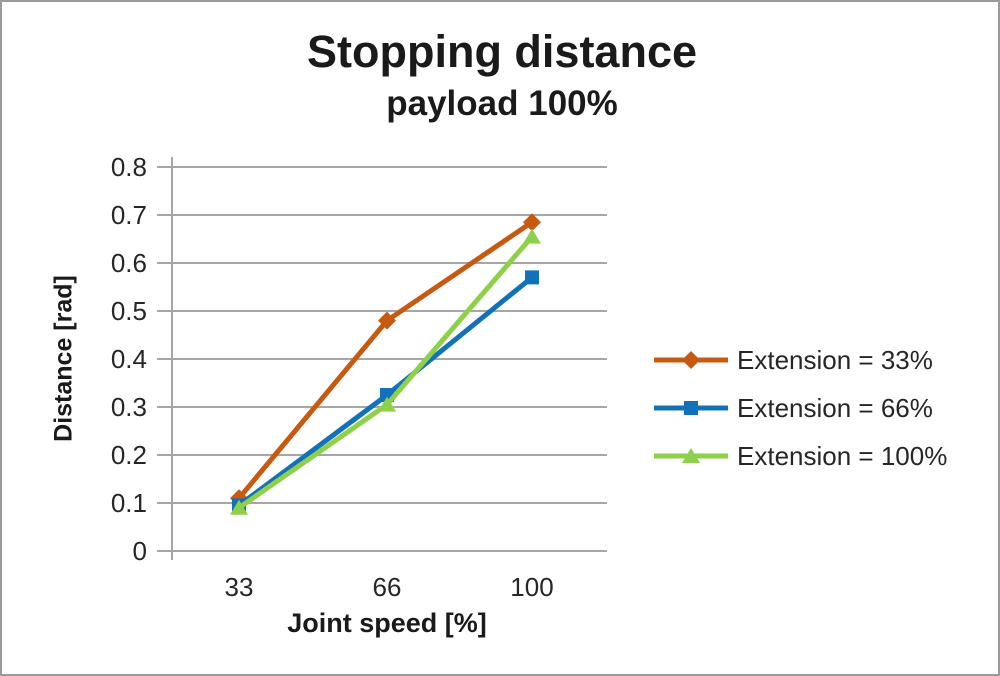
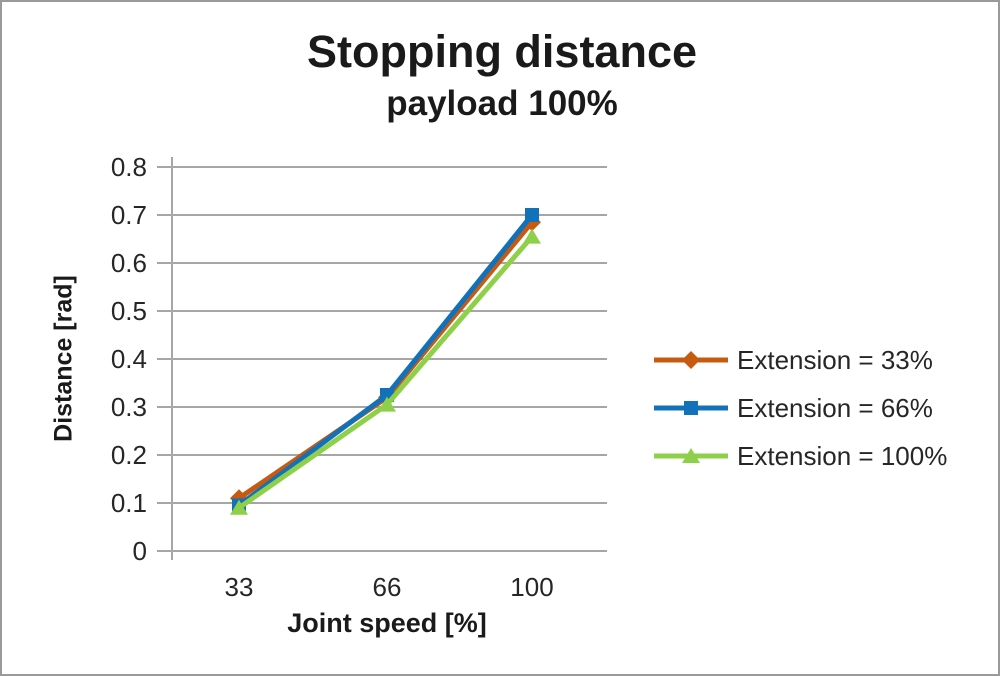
Extension = 33%/66: 0.48 -> 0.32
Extension = 66%/100: 0.57 -> 0.70
